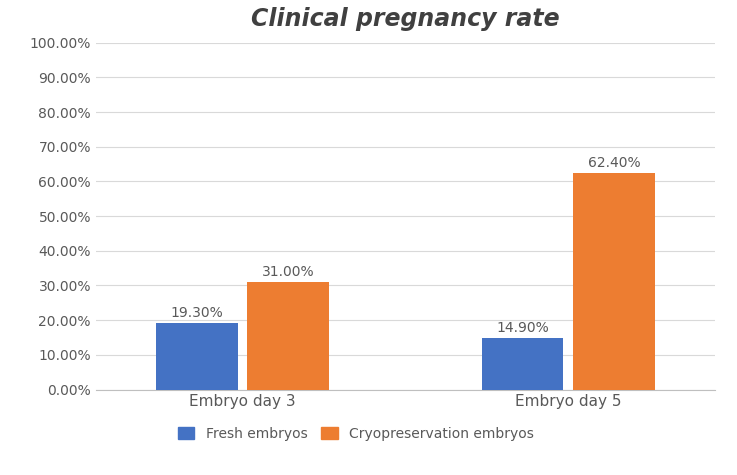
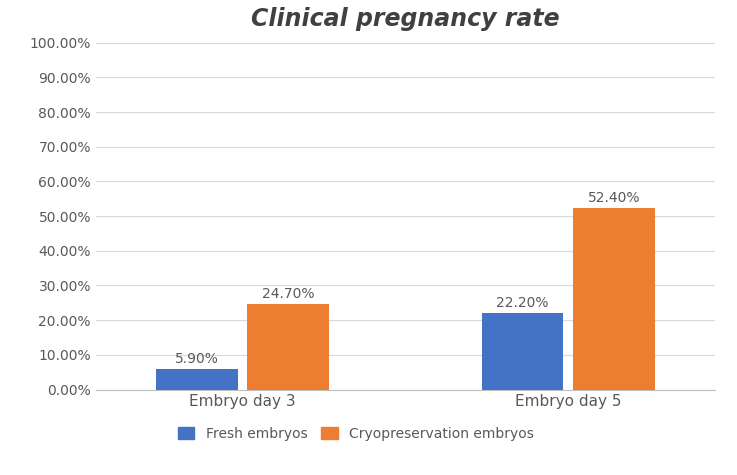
Fresh embryos/Embryo day 3: 19.30% -> 5.90%
Cryopreservation embryos/Embryo day 3: 31.00% -> 24.70%
Fresh embryos/Embryo day 5: 14.90% -> 22.20%
Cryopreservation embryos/Embryo day 5: 62.40% -> 52.40%
